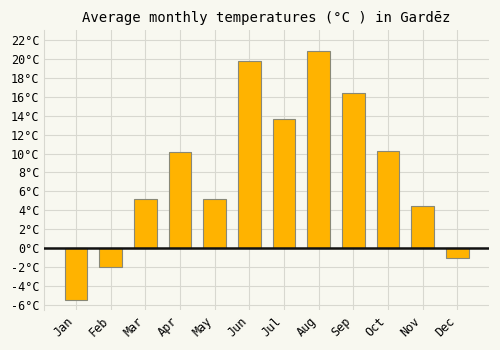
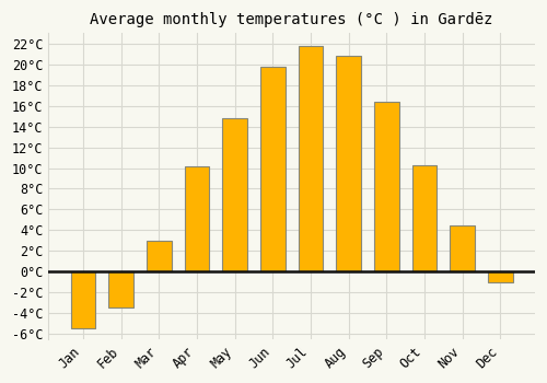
Feb: -2.0°C -> -3.5°C
Mar: 5.2°C -> 3.0°C
May: 5.2°C -> 14.8°C
Jul: 13.6°C -> 21.8°C
